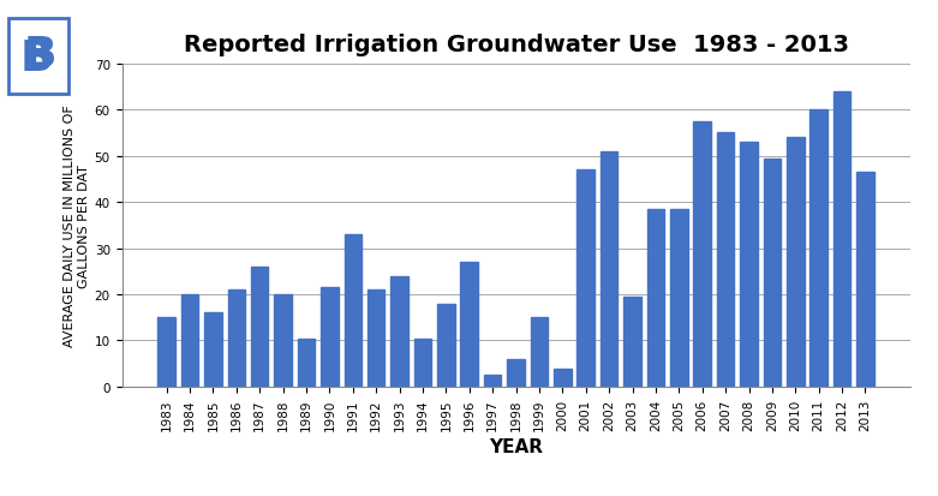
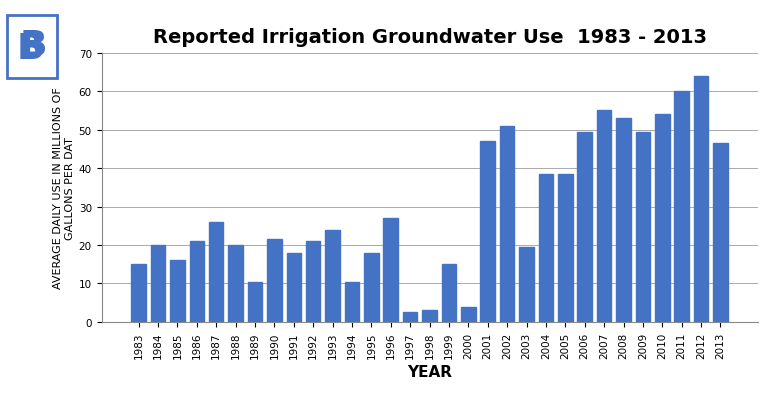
1991: 33.0 -> 18.0
1998: 6.0 -> 3.0
2006: 57.5 -> 49.5
